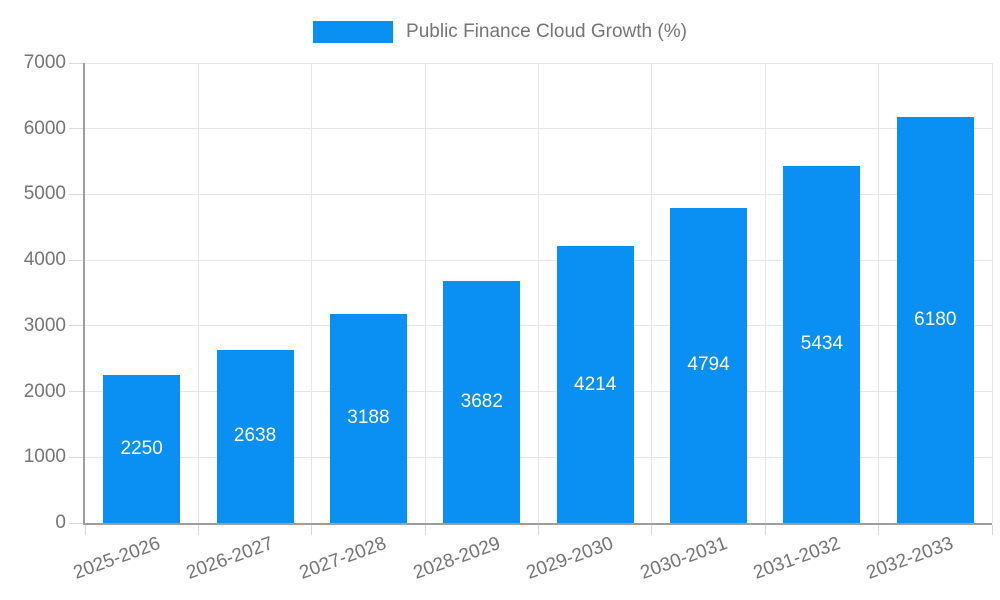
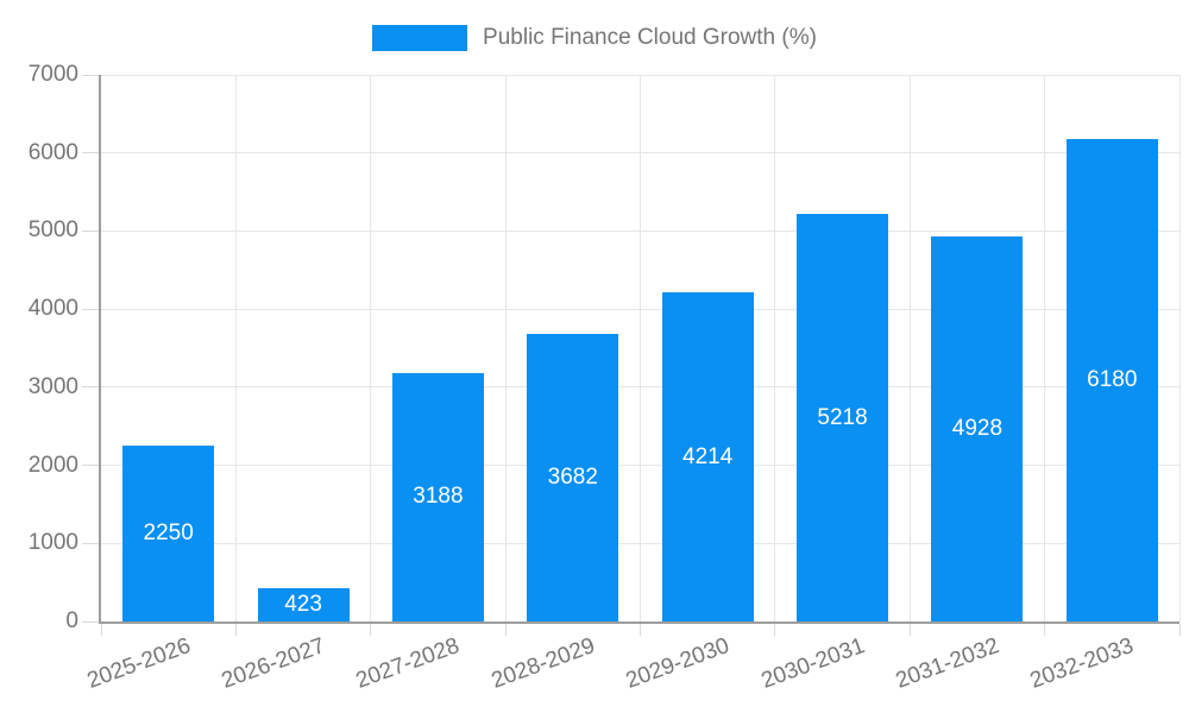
2026-2027: 2638 -> 423
2030-2031: 4794 -> 5218
2031-2032: 5434 -> 4928
